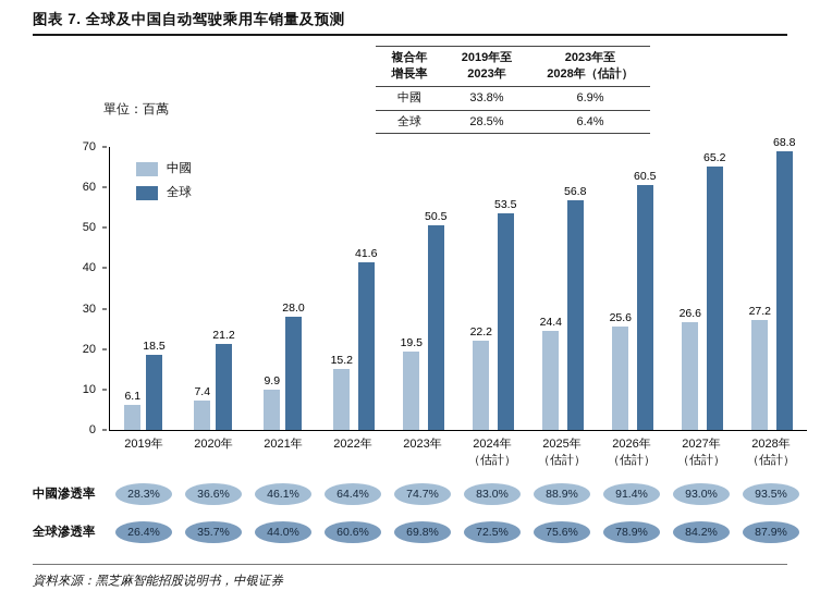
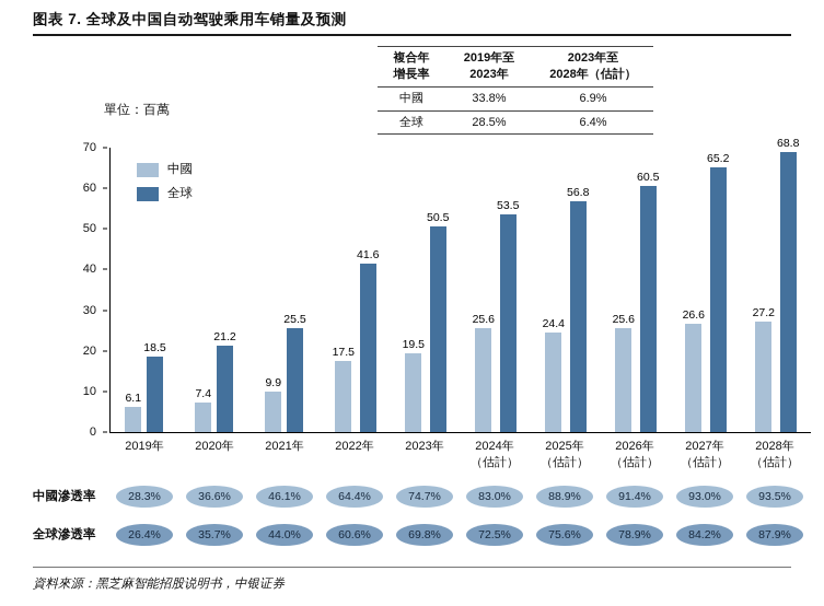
全球/2021年: 28.0 -> 25.5
中國/2022年: 15.2 -> 17.5
中國/2024年 （估計）: 22.2 -> 25.6
